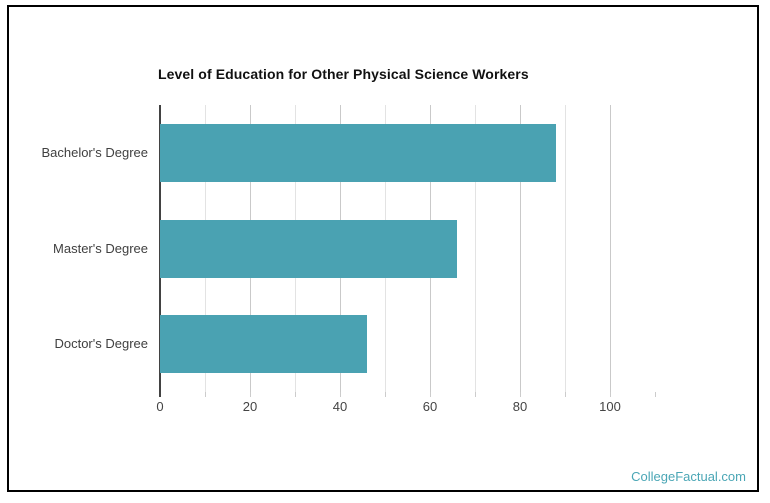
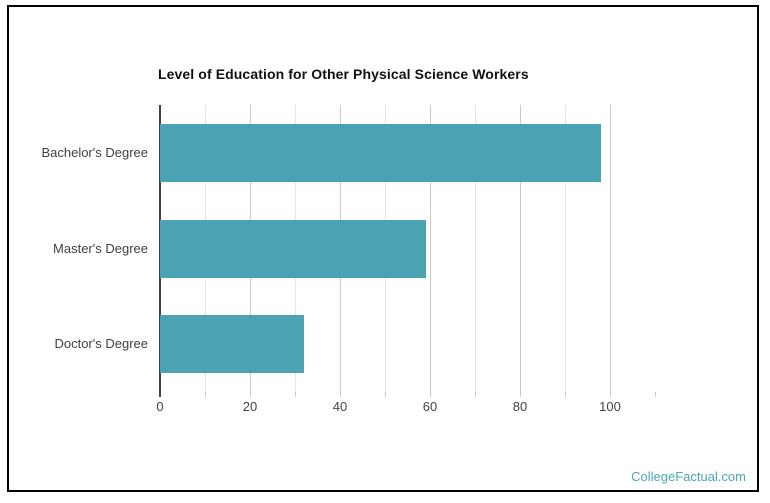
Bachelor's Degree: 88 -> 98
Master's Degree: 66 -> 59
Doctor's Degree: 46 -> 32
